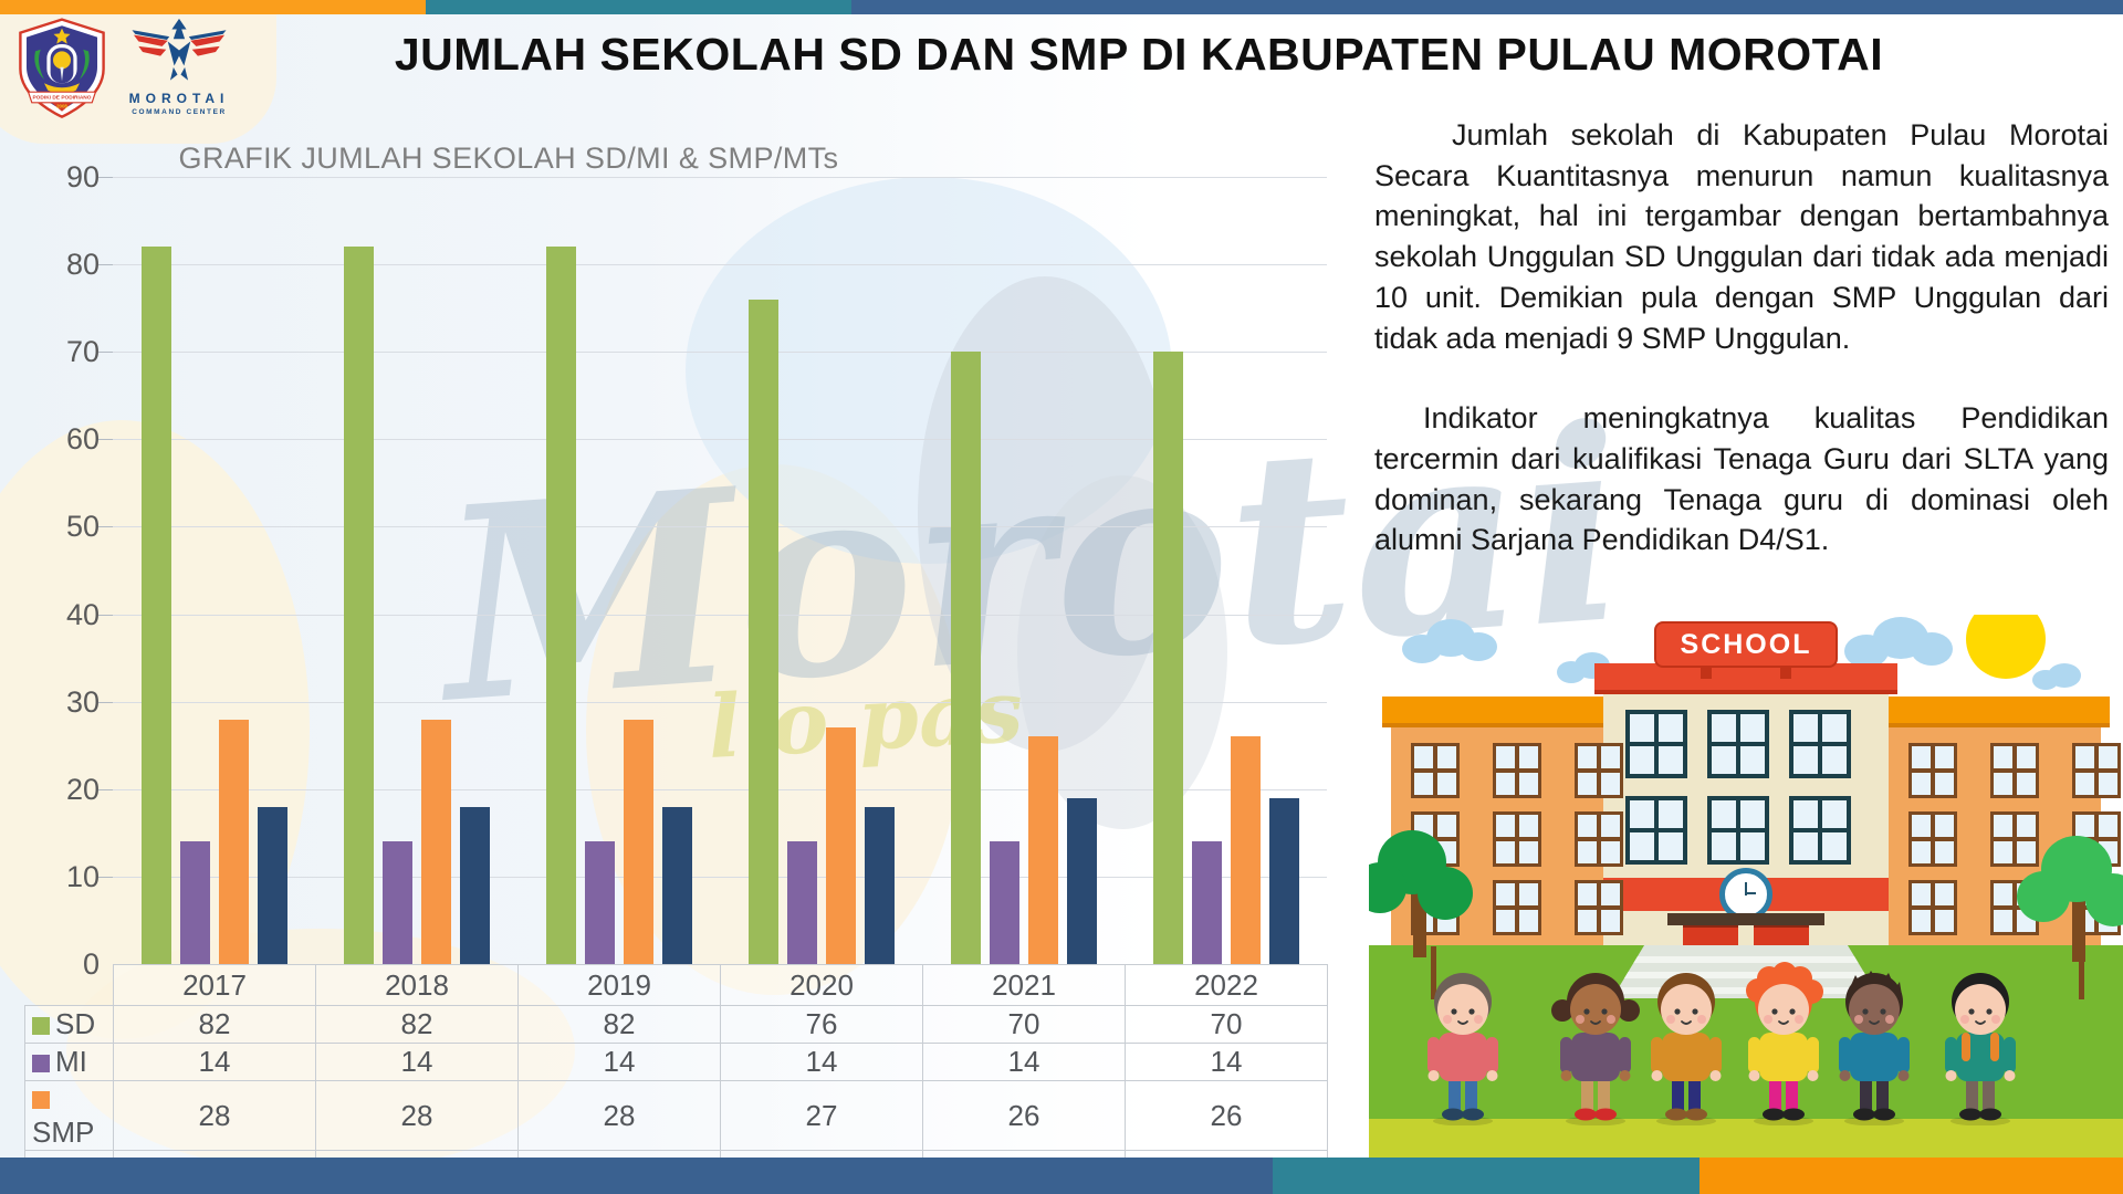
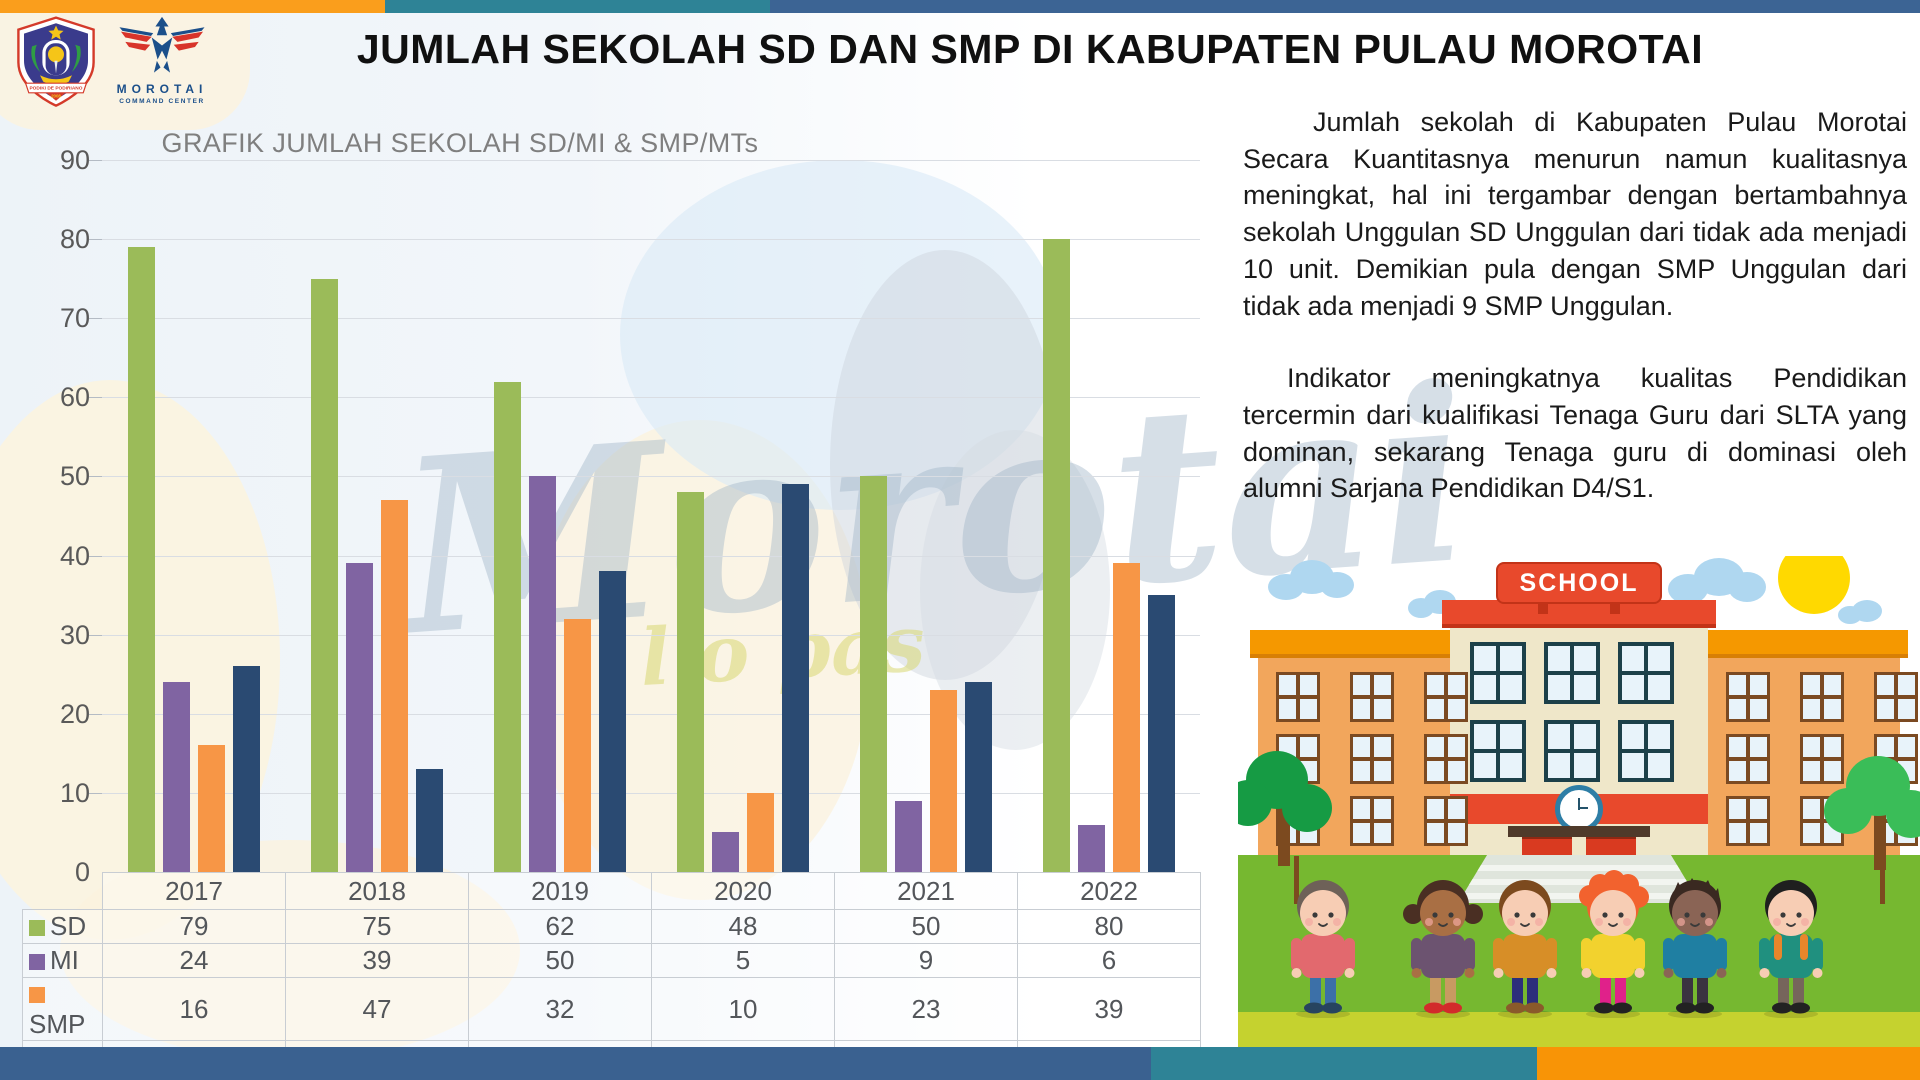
SD/2017: 82 -> 79
MI/2017: 14 -> 24
SMP/2017: 28 -> 16
MTs/2017: 18 -> 26
SD/2018: 82 -> 75
MI/2018: 14 -> 39
SMP/2018: 28 -> 47
MTs/2018: 18 -> 13
SD/2019: 82 -> 62
MI/2019: 14 -> 50
SMP/2019: 28 -> 32
MTs/2019: 18 -> 38
SD/2020: 76 -> 48
MI/2020: 14 -> 5
SMP/2020: 27 -> 10
MTs/2020: 18 -> 49
SD/2021: 70 -> 50
MI/2021: 14 -> 9
SMP/2021: 26 -> 23
MTs/2021: 19 -> 24
SD/2022: 70 -> 80
MI/2022: 14 -> 6
SMP/2022: 26 -> 39
MTs/2022: 19 -> 35
